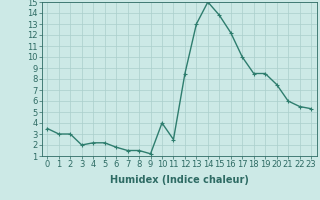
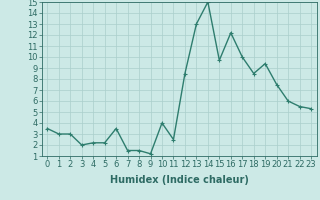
6: 1.8 -> 3.5
15: 13.8 -> 9.7
19: 8.5 -> 9.4
